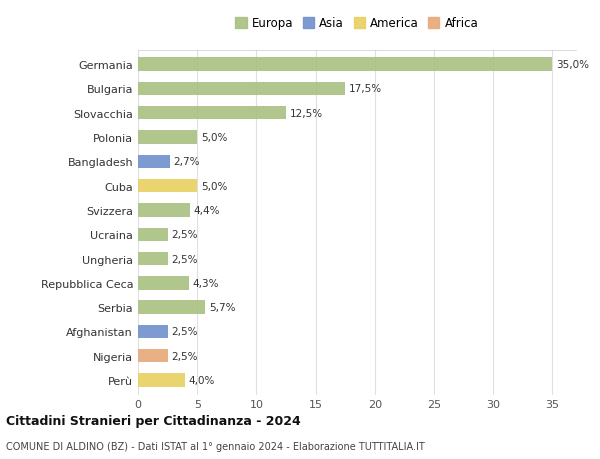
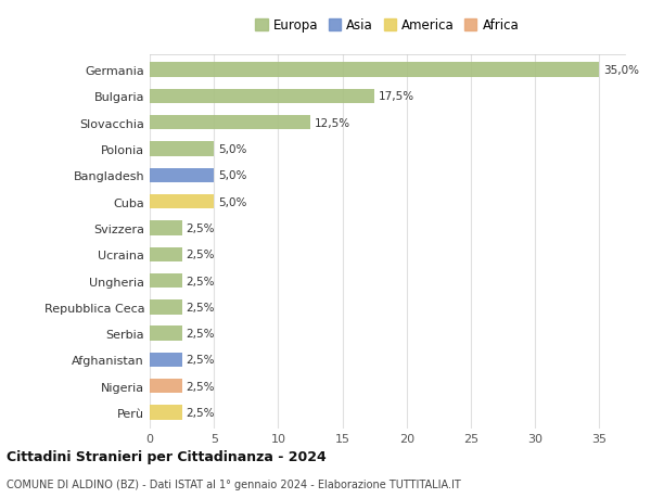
Bangladesh: 2,7% -> 5,0%
Svizzera: 4,4% -> 2,5%
Repubblica Ceca: 4,3% -> 2,5%
Serbia: 5,7% -> 2,5%
Perù: 4,0% -> 2,5%
